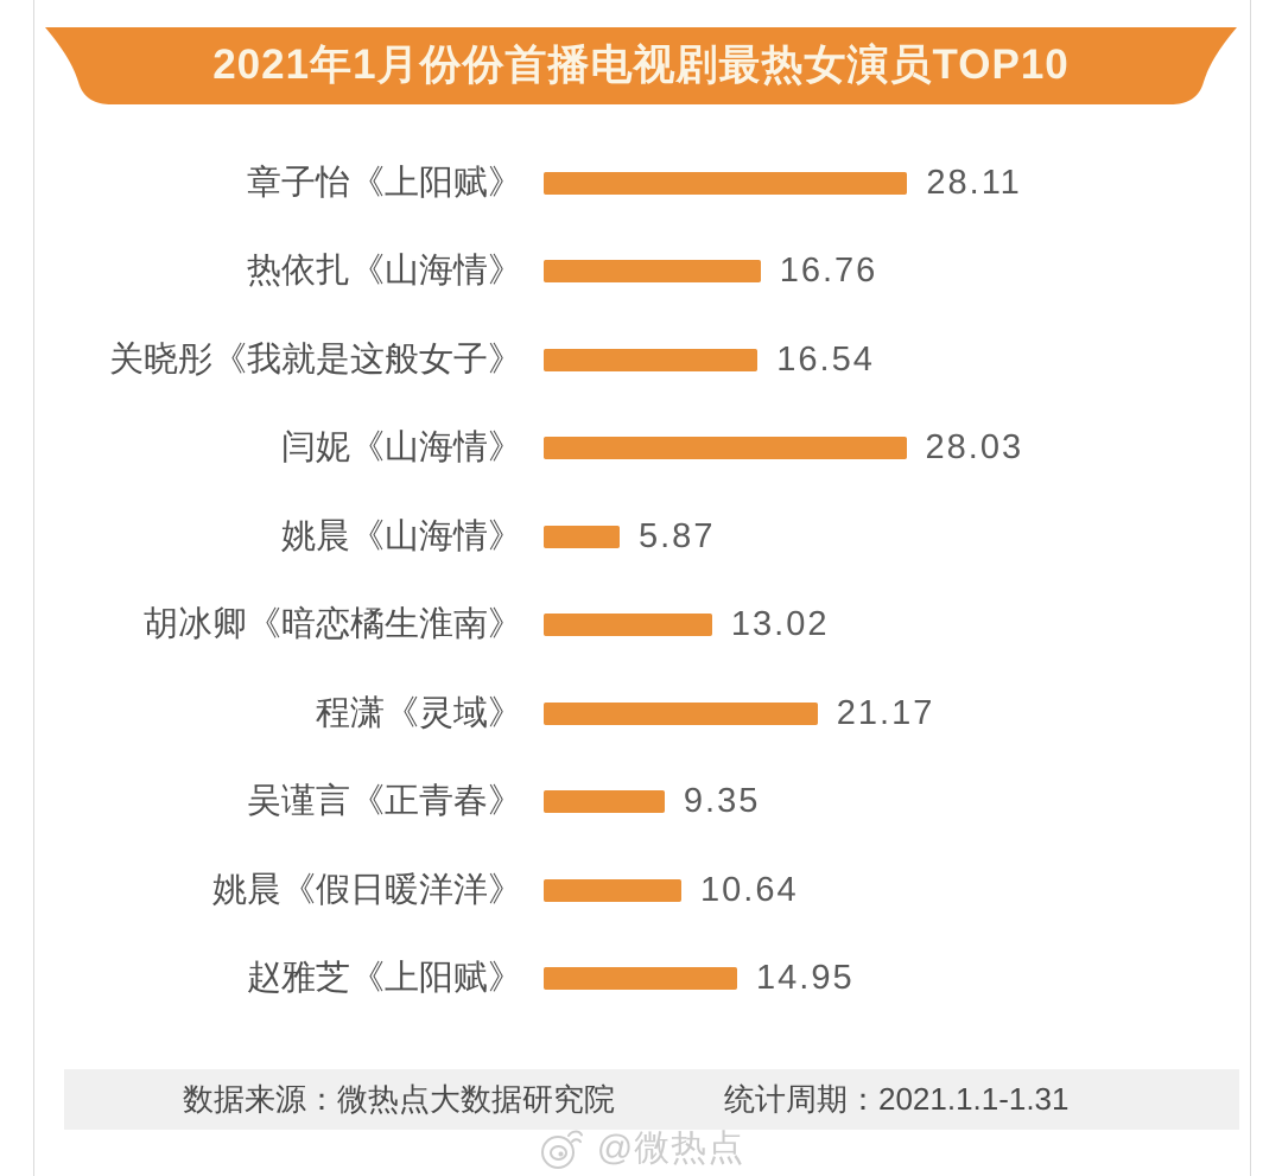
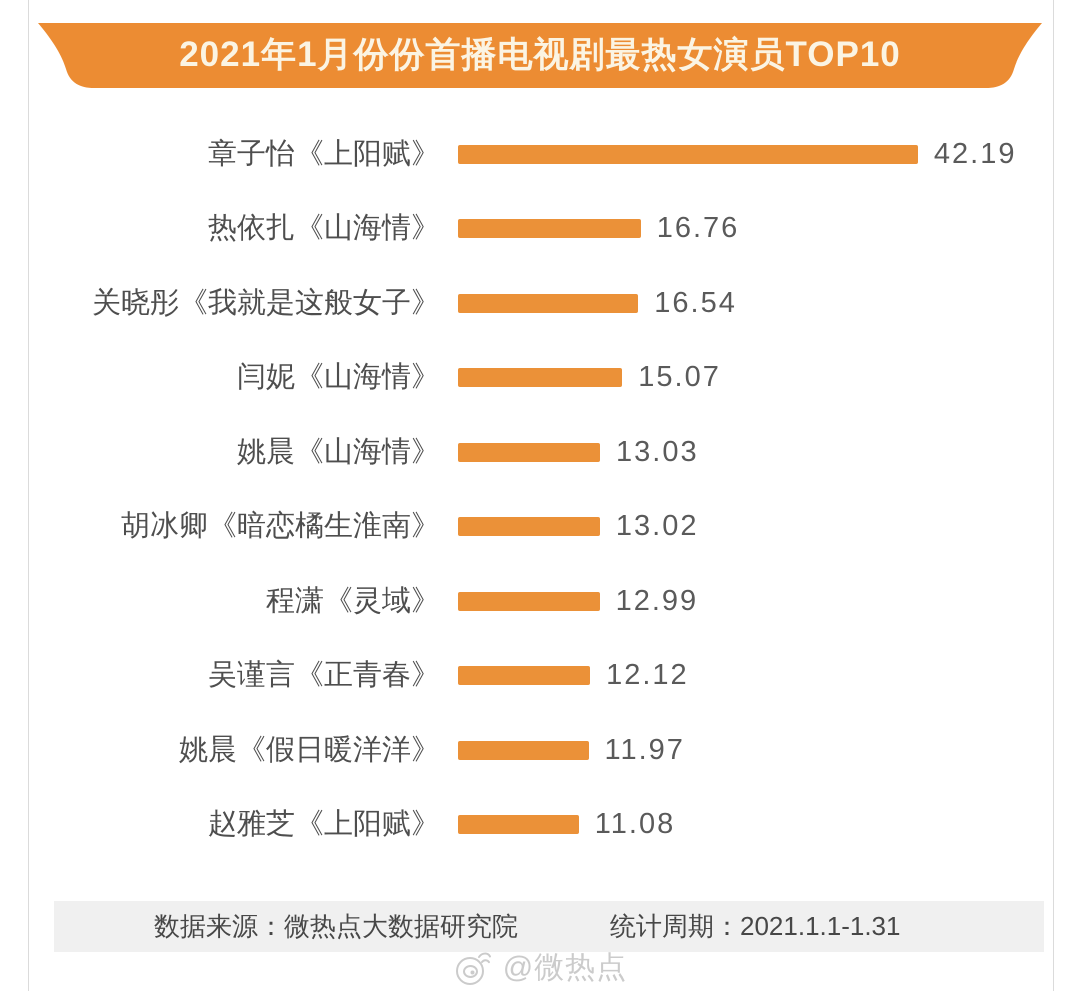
章子怡《上阳赋》: 28.11 -> 42.19
闫妮《山海情》: 28.03 -> 15.07
姚晨《山海情》: 5.87 -> 13.03
程潇《灵域》: 21.17 -> 12.99
吴谨言《正青春》: 9.35 -> 12.12
姚晨《假日暖洋洋》: 10.64 -> 11.97
赵雅芝《上阳赋》: 14.95 -> 11.08
